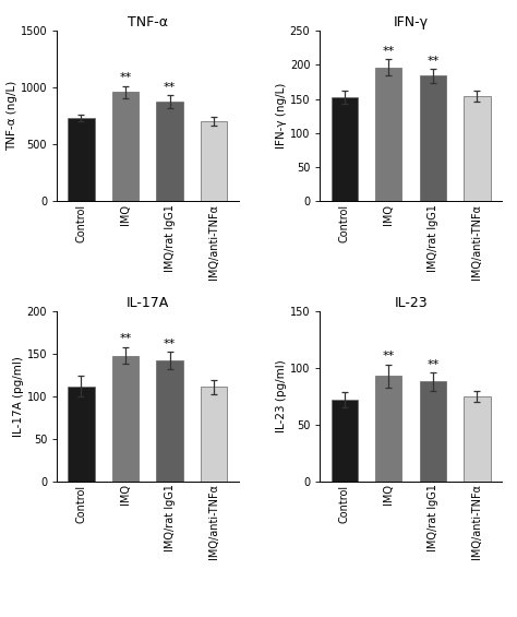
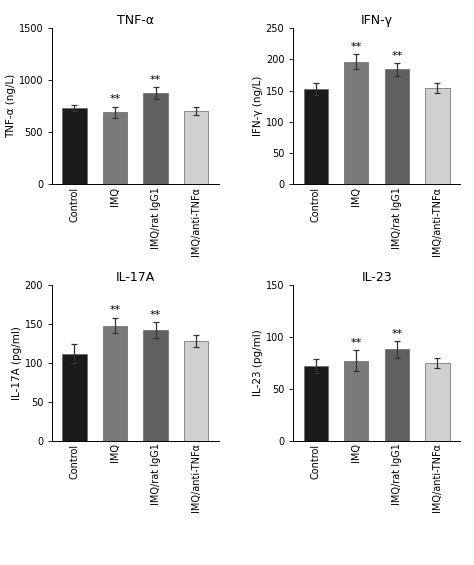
TNF-α/IMQ: 960 -> 690
IL-17A/IMQ/anti-TNFα: 111 -> 128
IL-23/IMQ: 93 -> 77
